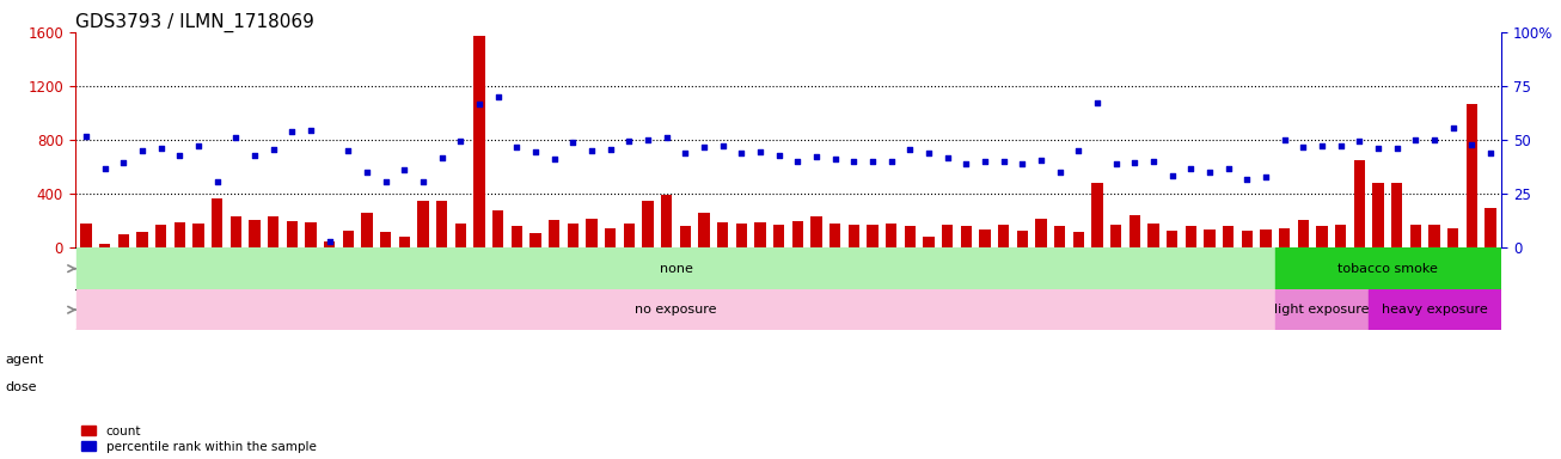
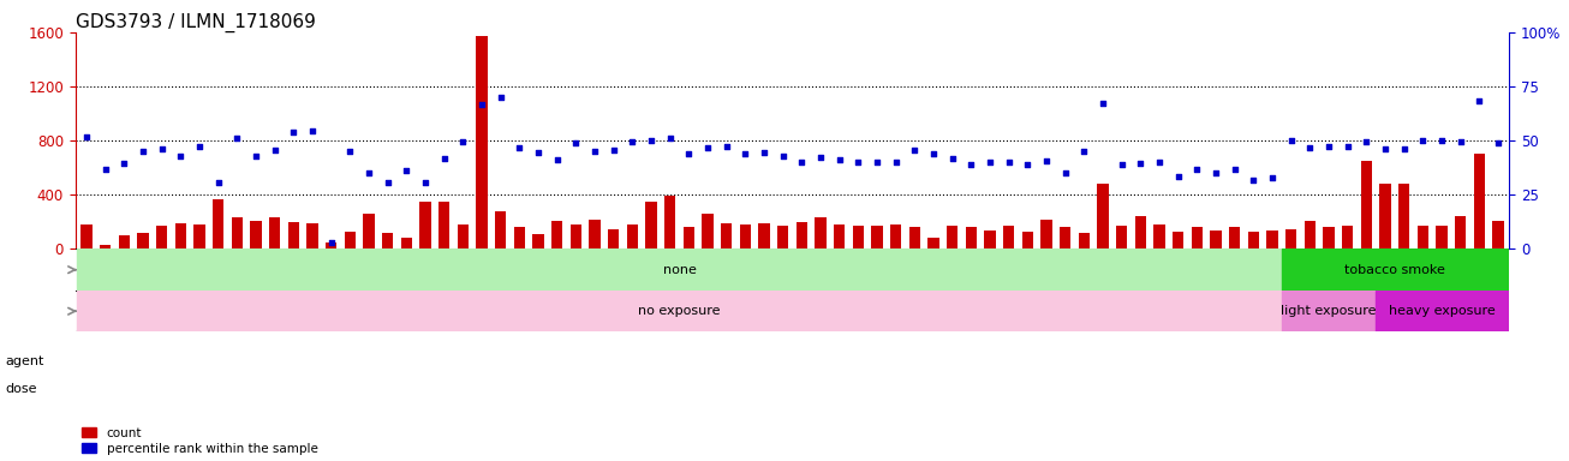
count/GSM451223: 150 -> 240
percentile rank within the sample/GSM451223: 890 -> 790
count/GSM451229: 1070 -> 700
percentile rank within the sample/GSM451229: 770 -> 1090
count/GSM451237: 300 -> 210
percentile rank within the sample/GSM451237: 700 -> 780
